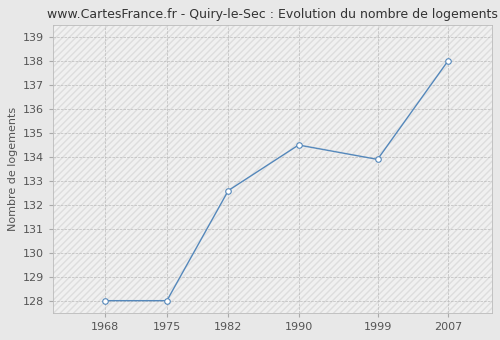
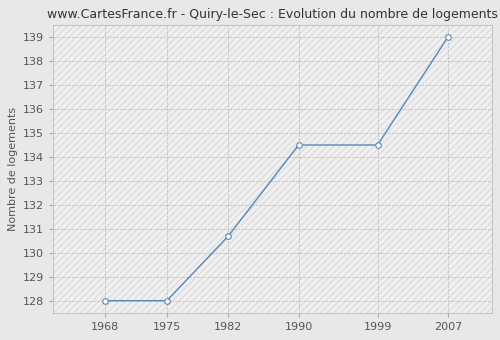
1982: 132.6 -> 130.7
1999: 133.9 -> 134.5
2007: 138.0 -> 139.0
